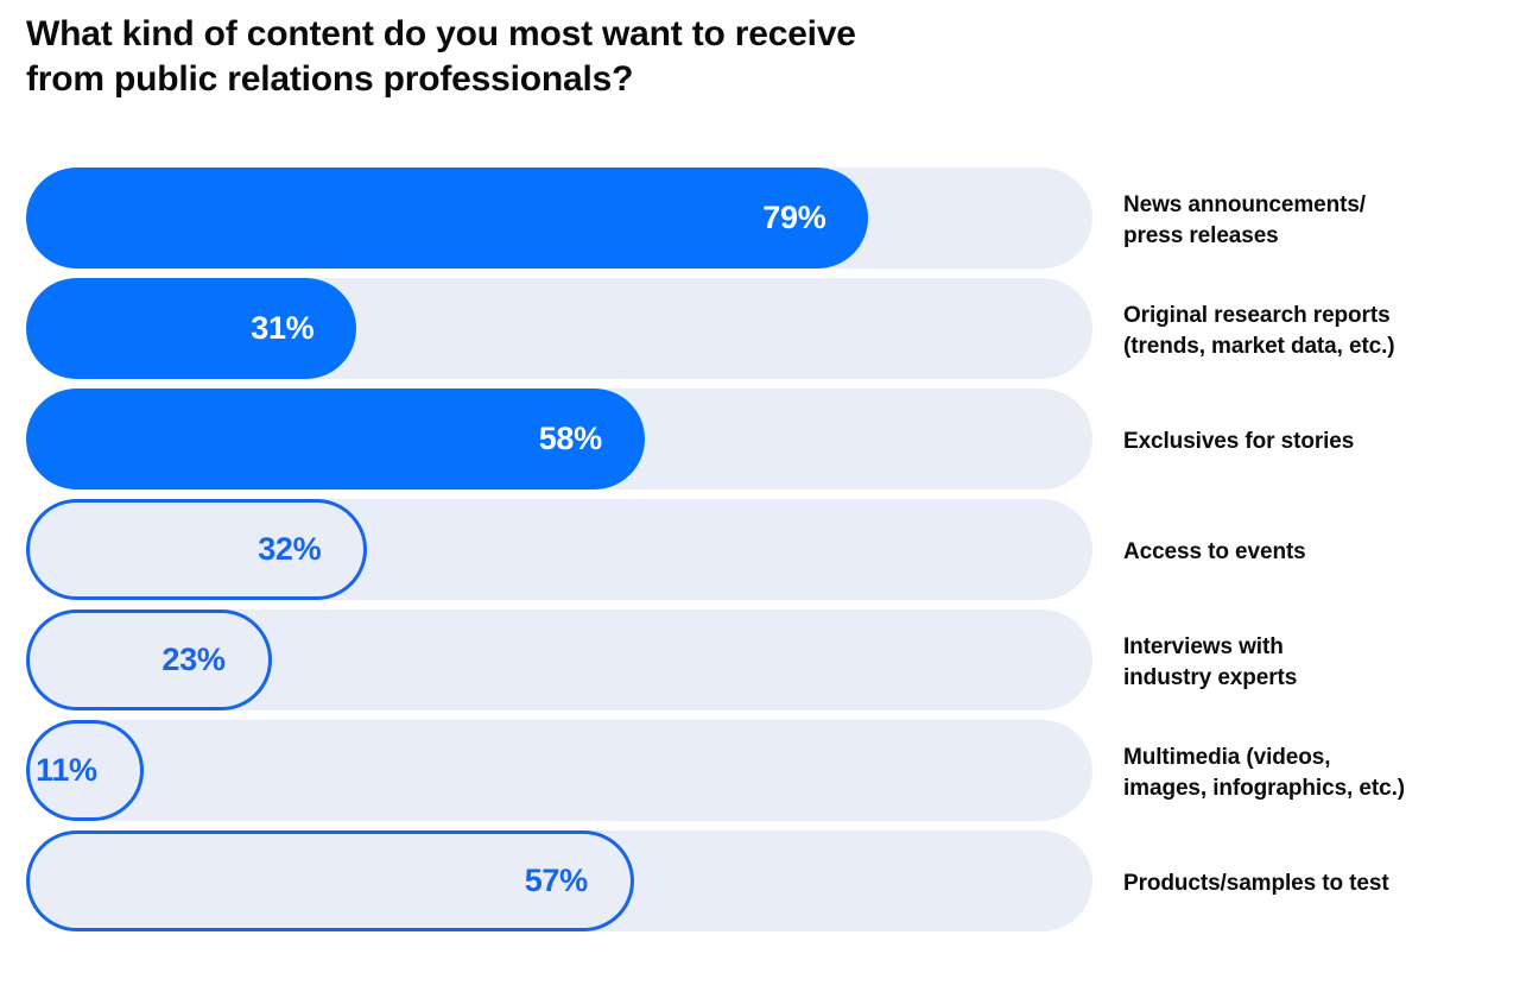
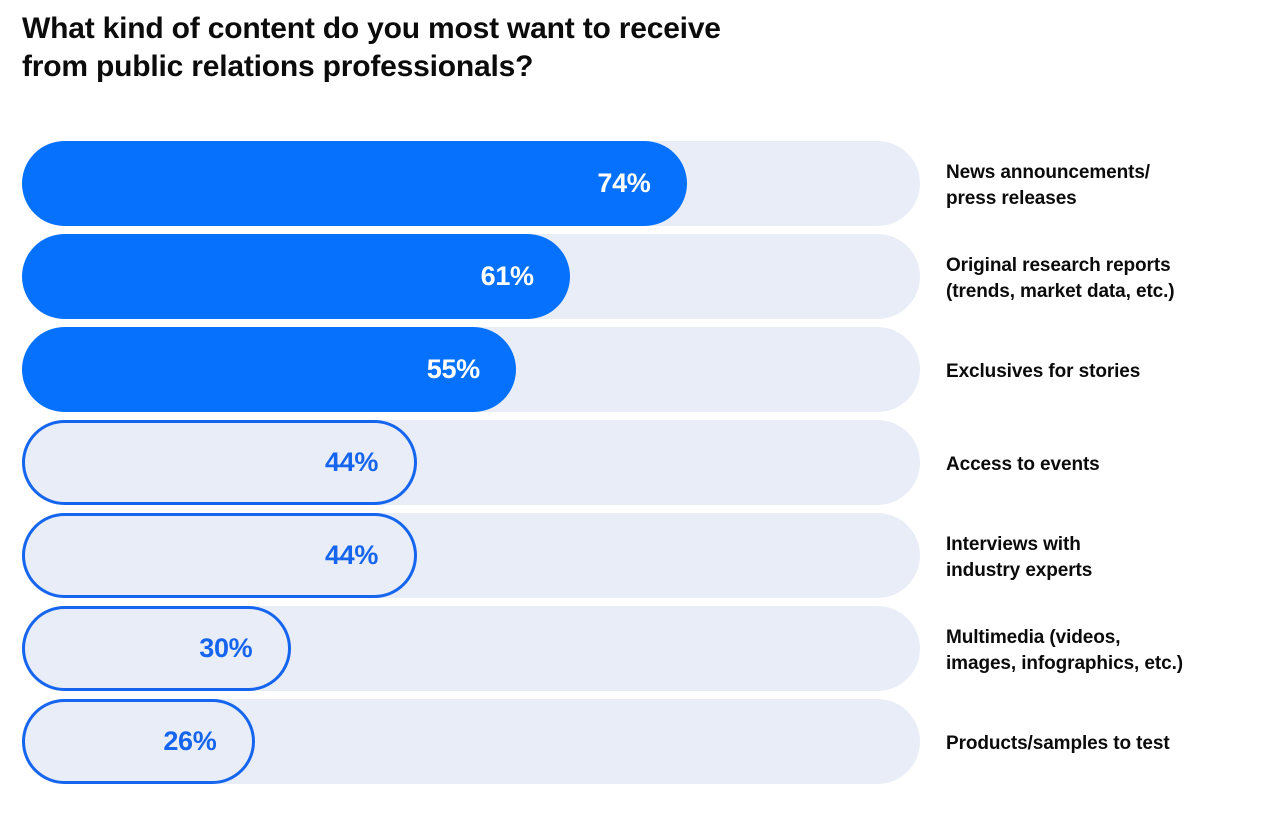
News announcements/ press releases: 79% -> 74%
Original research reports (trends, market data, etc.): 31% -> 61%
Exclusives for stories: 58% -> 55%
Access to events: 32% -> 44%
Interviews with industry experts: 23% -> 44%
Multimedia (videos, images, infographics, etc.): 11% -> 30%
Products/samples to test: 57% -> 26%
